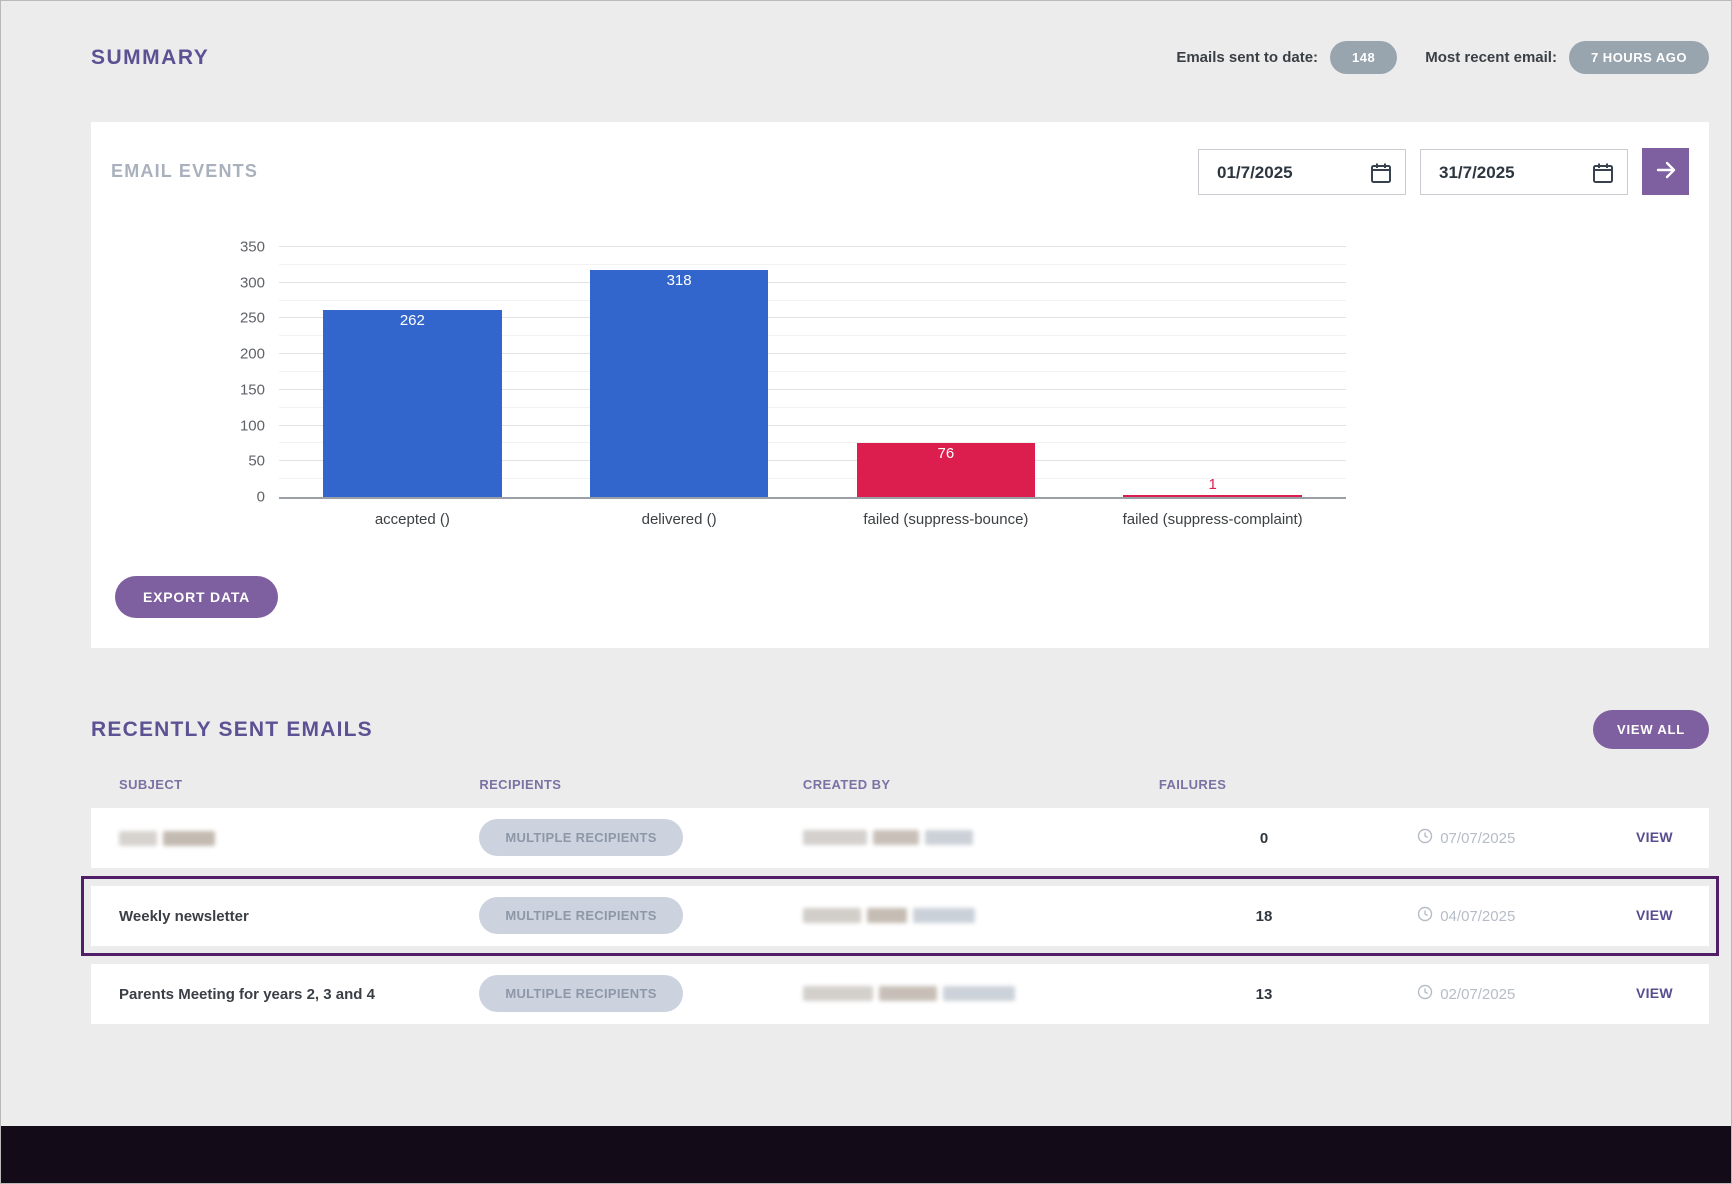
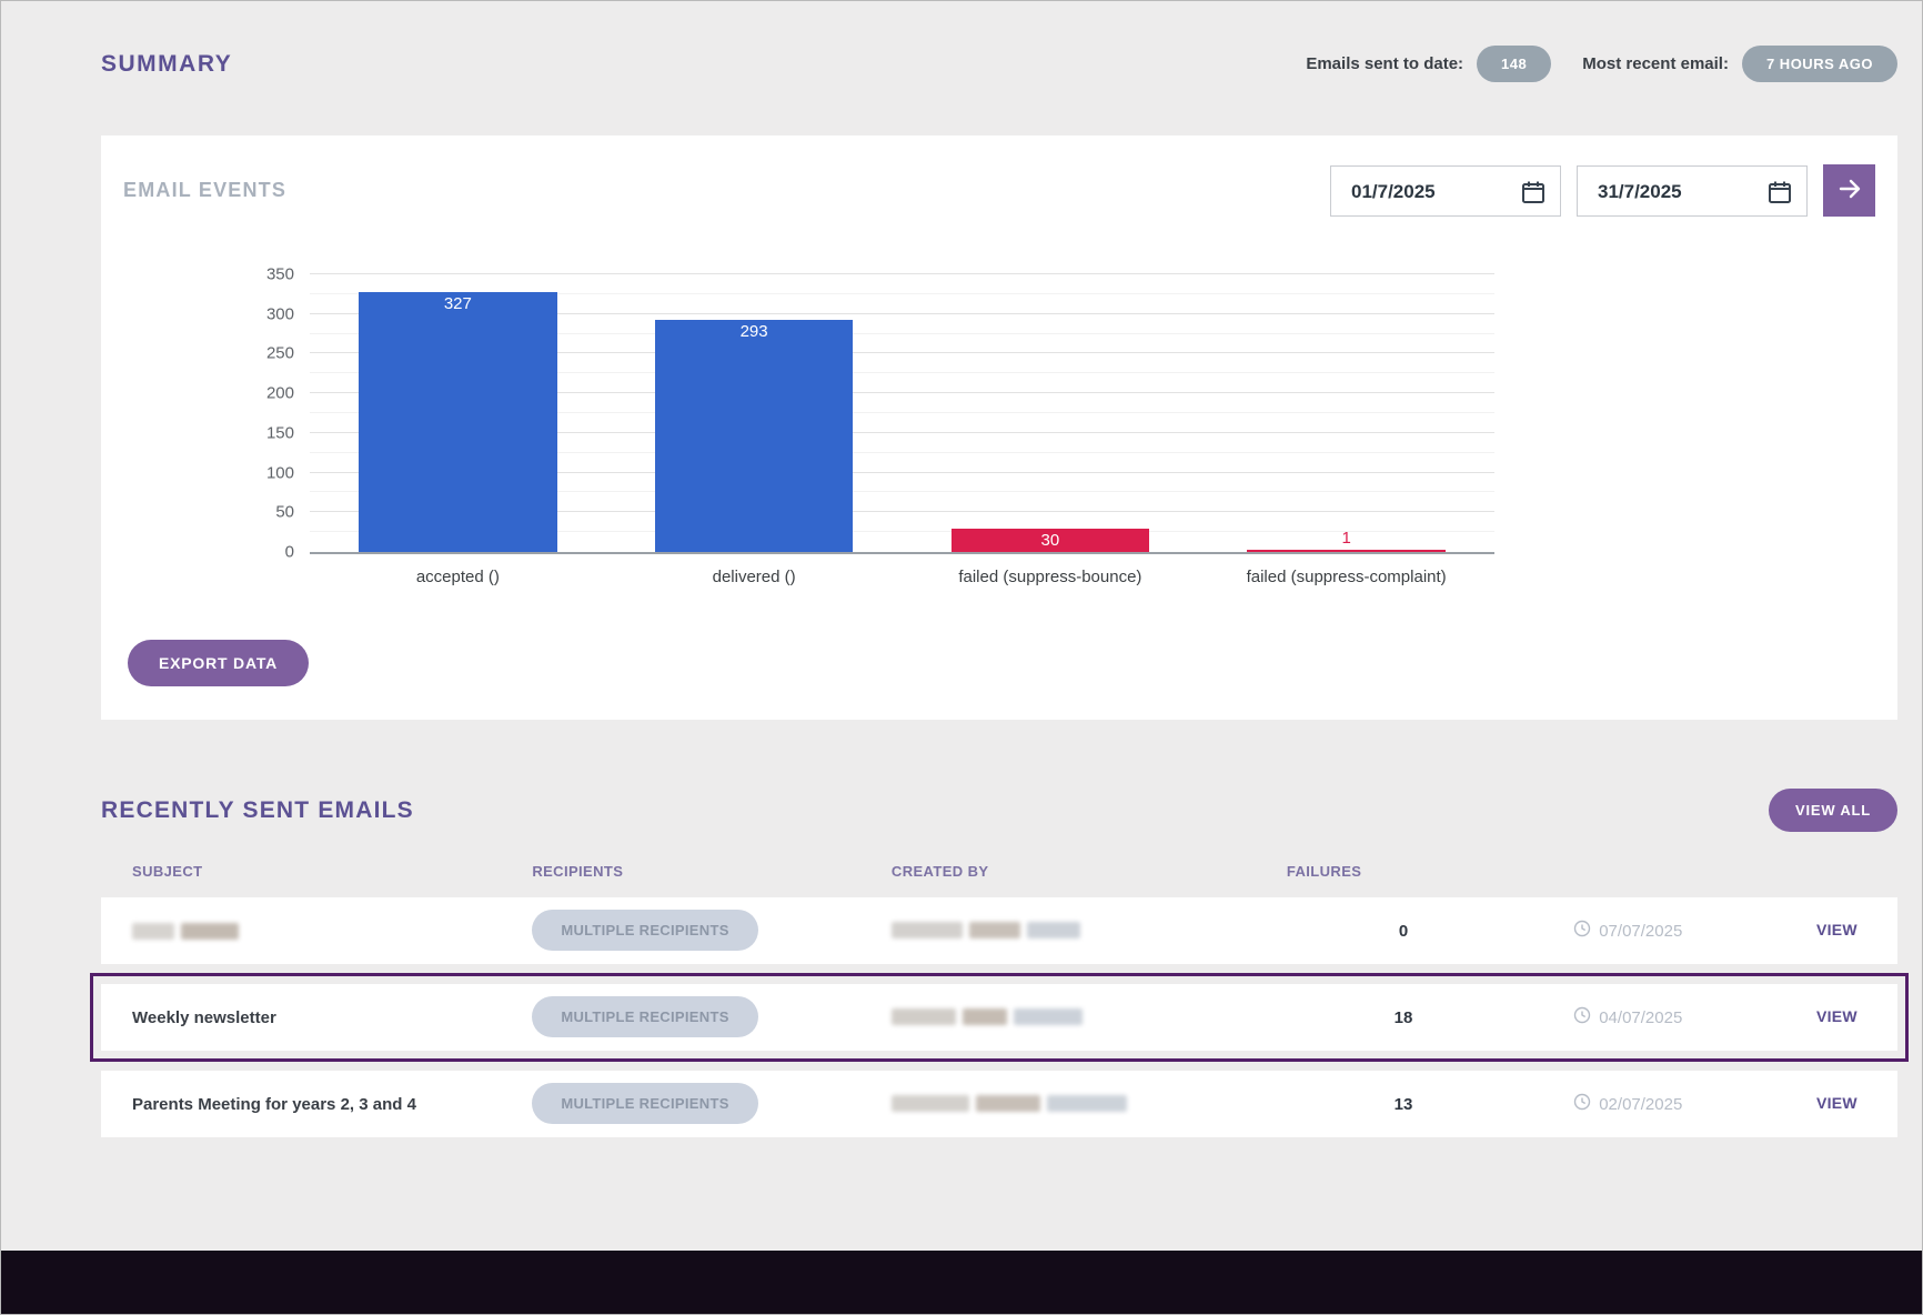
accepted (): 262 -> 327
delivered (): 318 -> 293
failed (suppress-bounce): 76 -> 30
